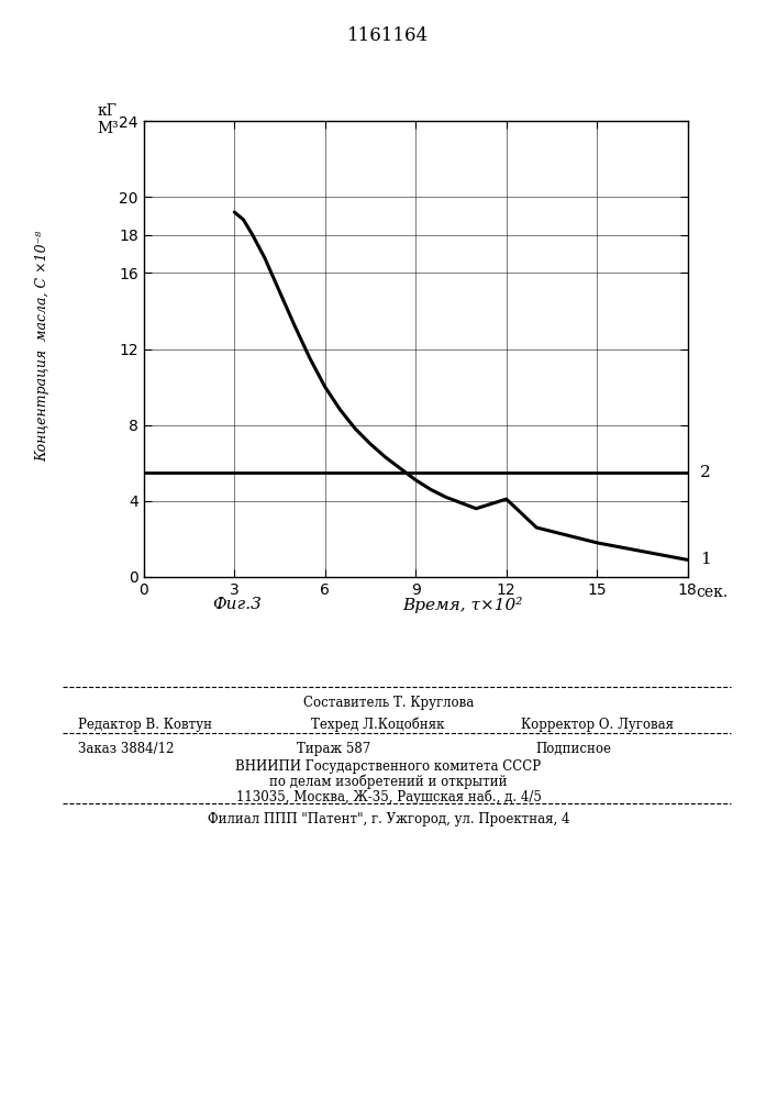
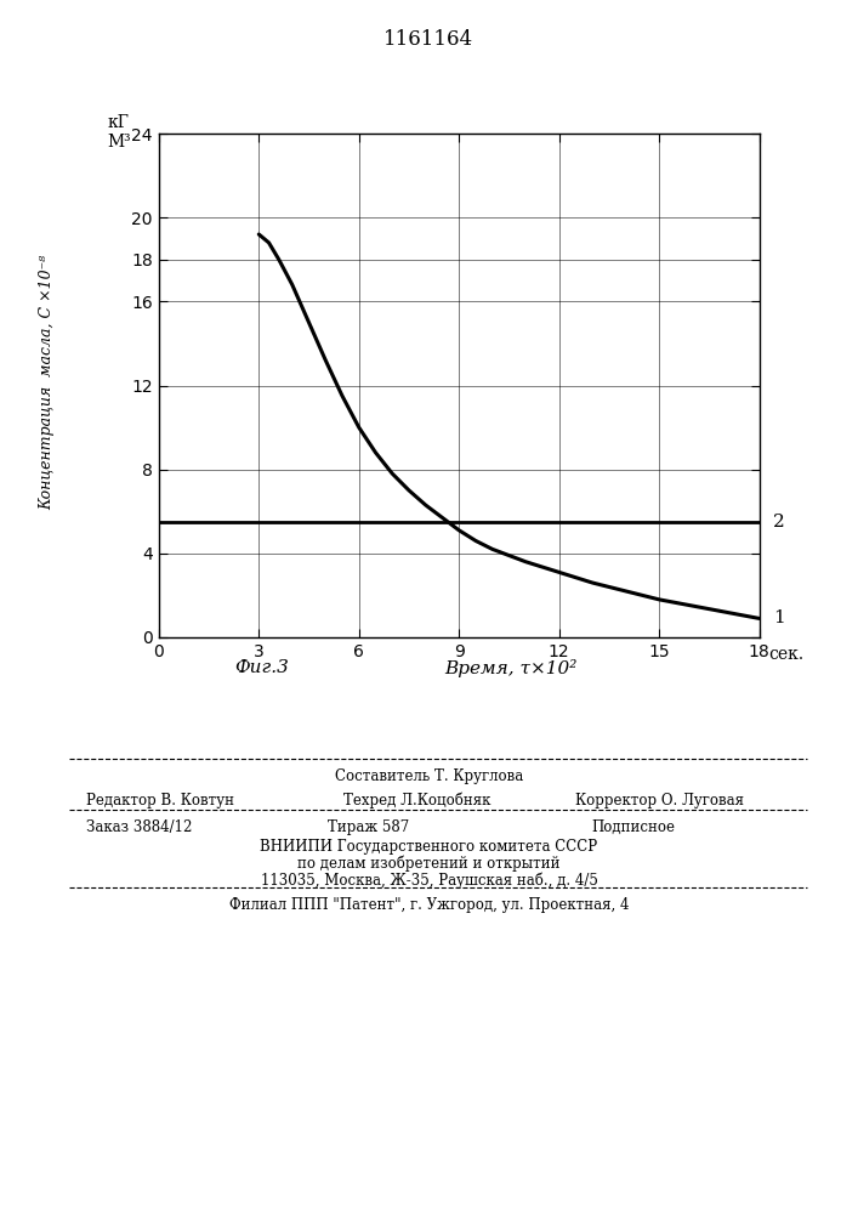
12: 4.1 -> 3.1
